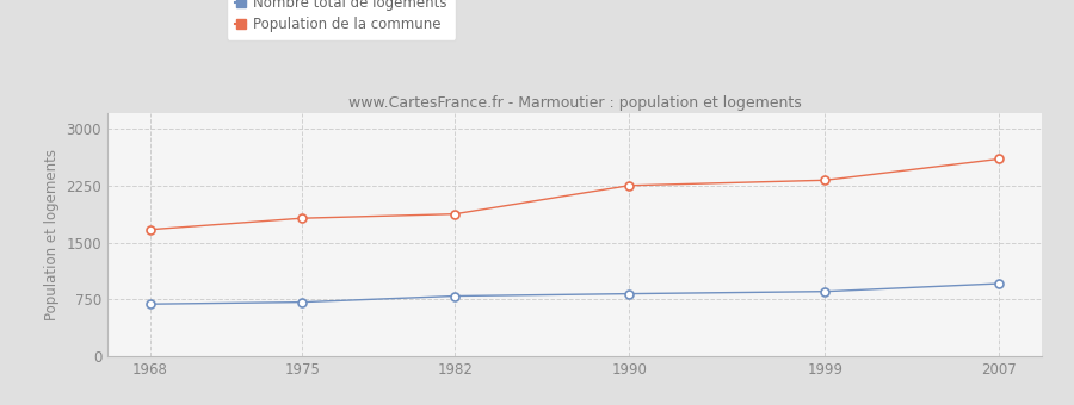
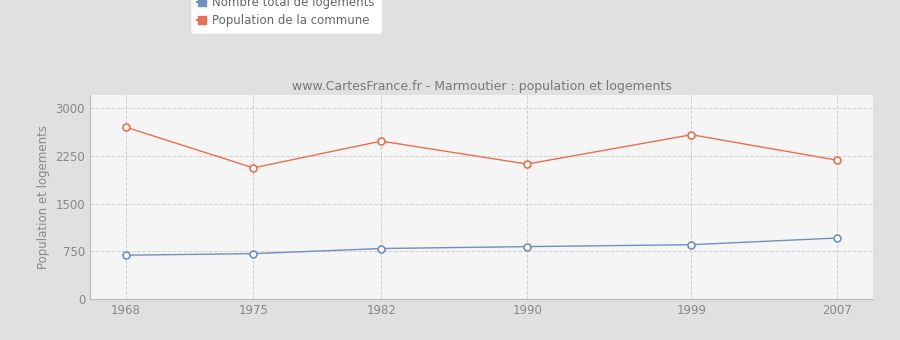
Population de la commune/1968: 1670 -> 2700
Population de la commune/1975: 1820 -> 2060
Population de la commune/1982: 1880 -> 2480
Population de la commune/1990: 2250 -> 2120
Population de la commune/1999: 2320 -> 2580
Population de la commune/2007: 2600 -> 2180
